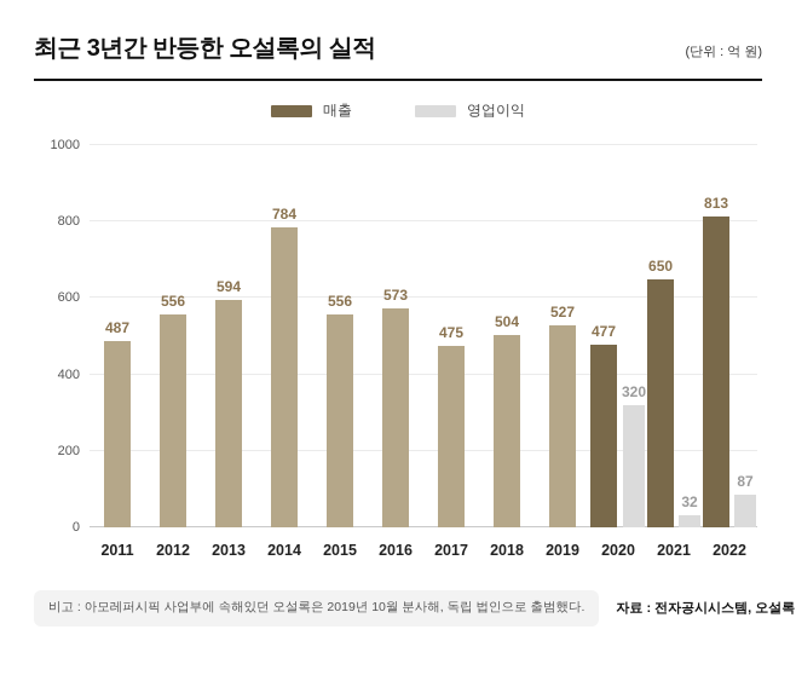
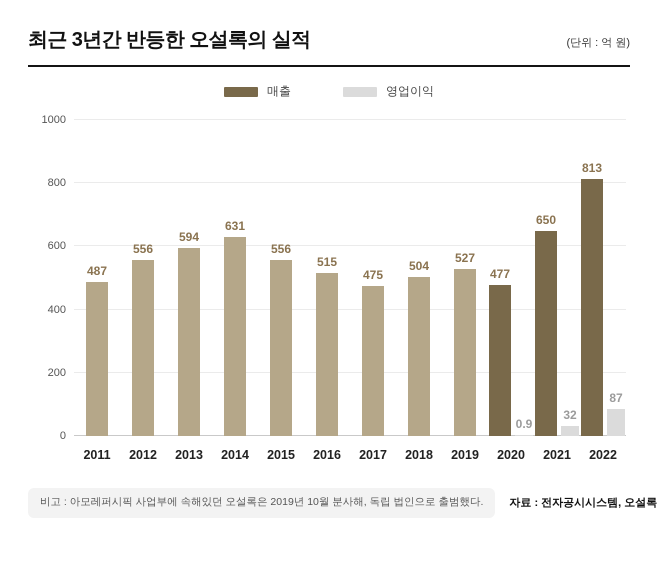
매출/2014: 784 -> 631
매출/2016: 573 -> 515
영업이익/2020: 320 -> 0.9
